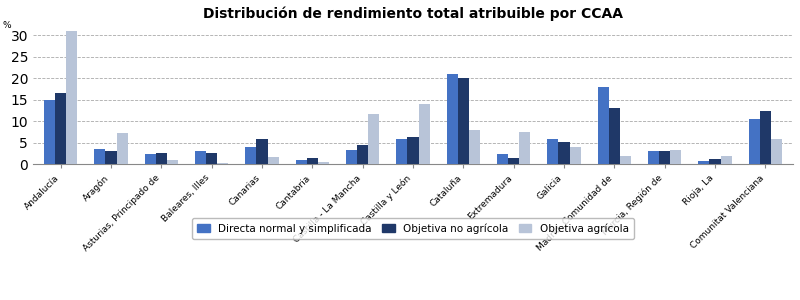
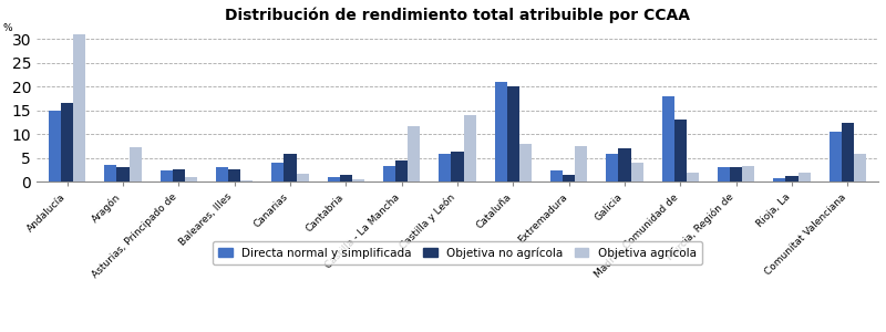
Objetiva no agrícola/Galicia: 5.2 -> 7.0
